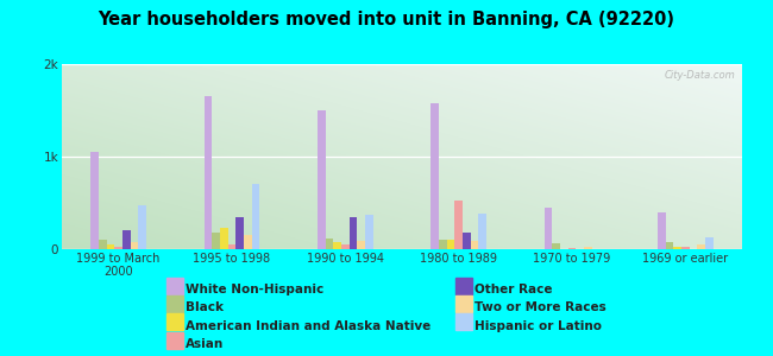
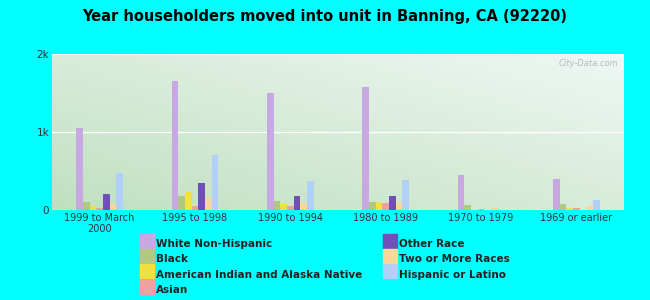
Other Race/1990 to 1994: 0.34k -> 0.18k
Asian/1980 to 1989: 0.52k -> 0.09k
